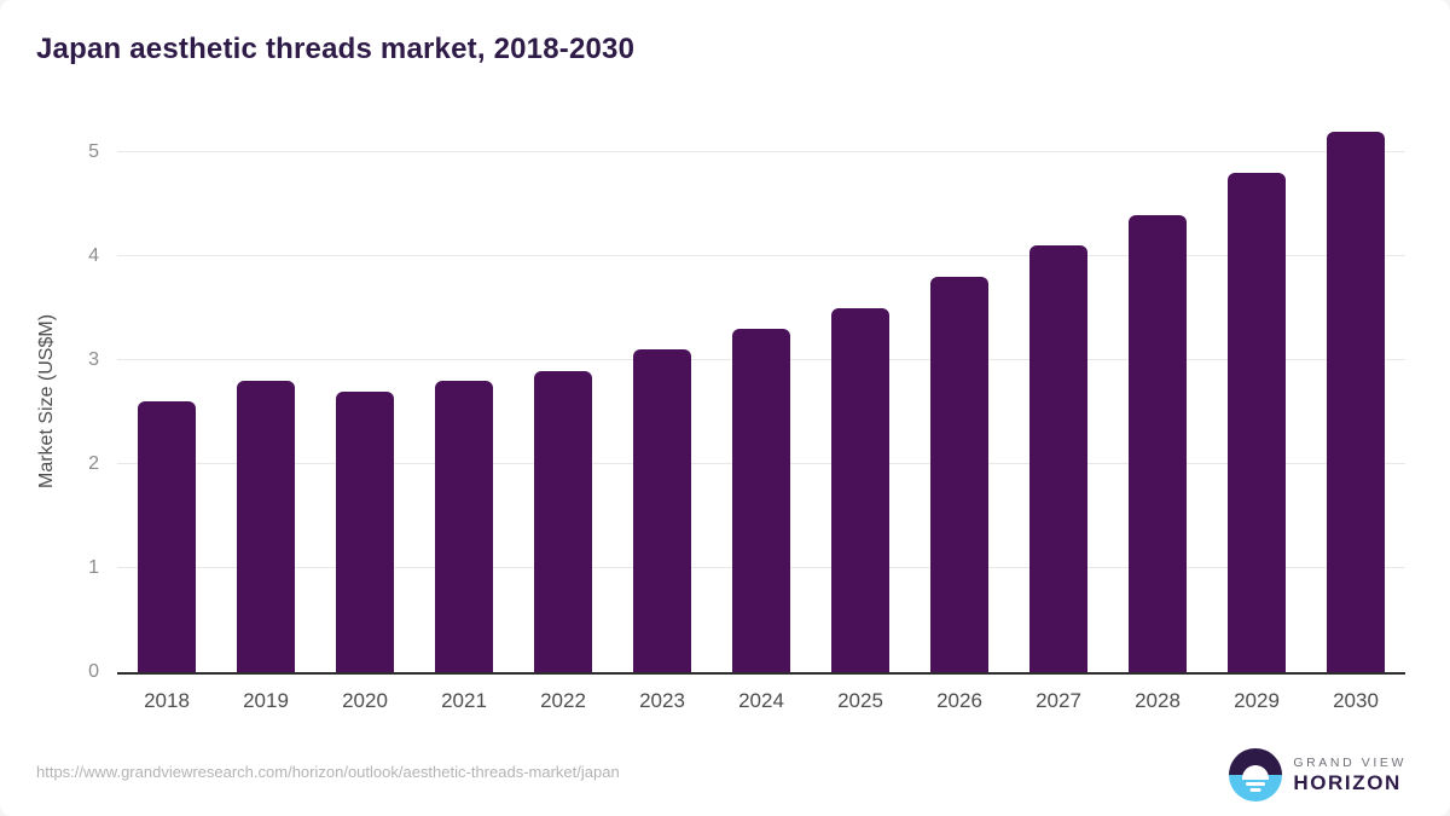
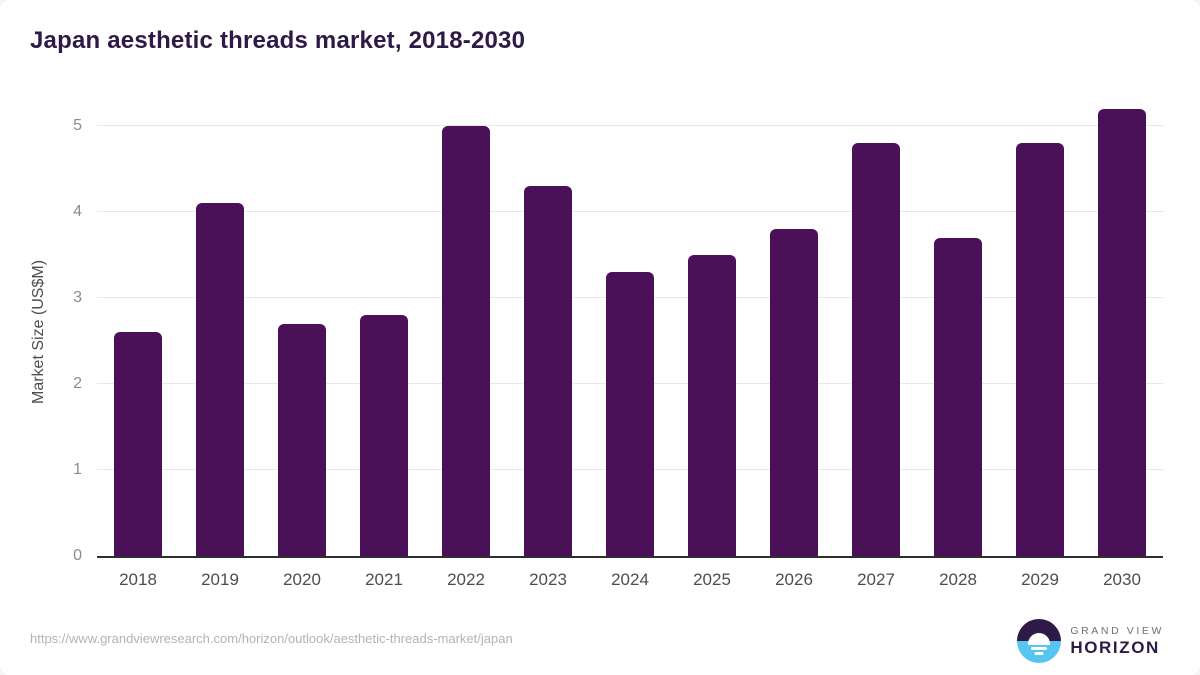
2019: 2.8 -> 4.1
2022: 2.9 -> 5.0
2023: 3.1 -> 4.3
2027: 4.1 -> 4.8
2028: 4.4 -> 3.7
